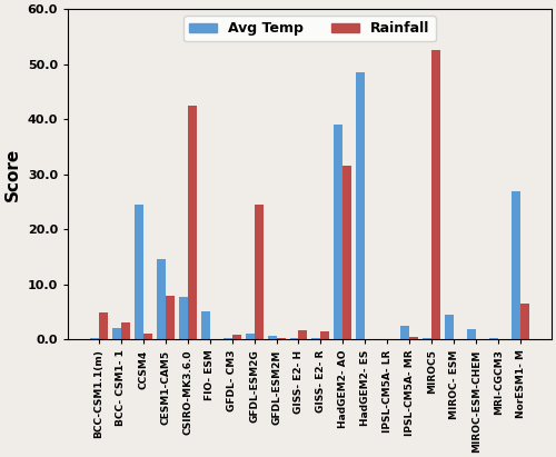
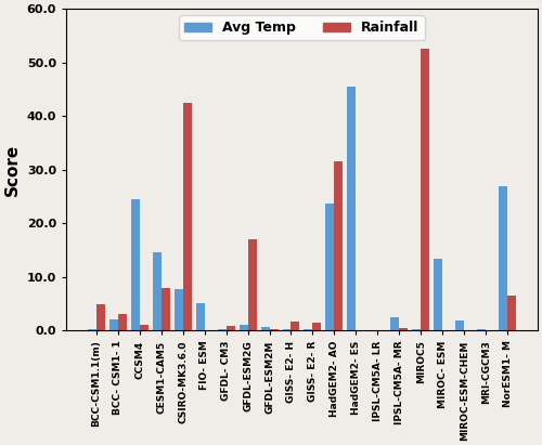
Rainfall/GFDL-ESM2G: 24.5 -> 17.0
Avg Temp/HadGEM2- AO: 39.0 -> 23.7
Avg Temp/HadGEM2- ES: 48.5 -> 45.5
Avg Temp/MIROC- ESM: 4.5 -> 13.5
